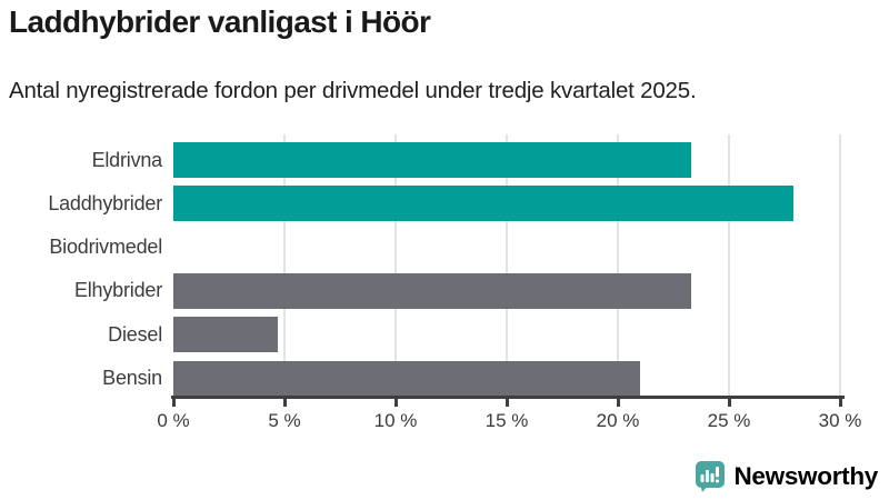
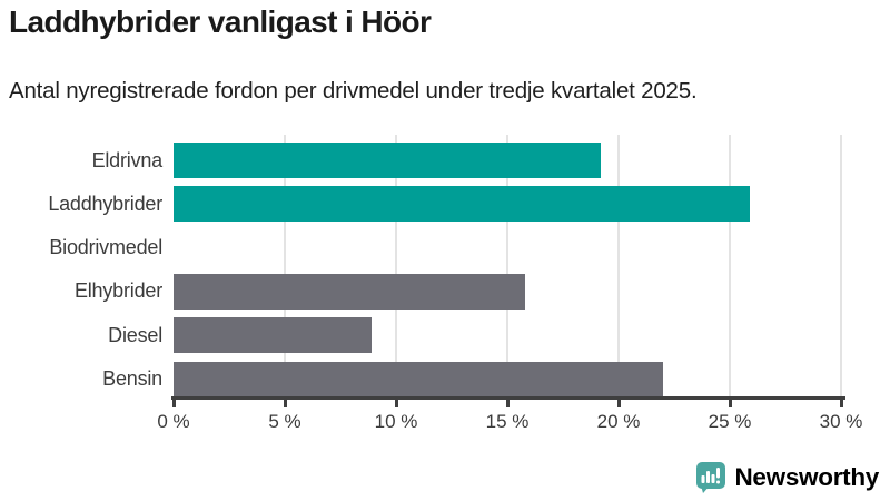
Eldrivna: 23.3% -> 19.2%
Laddhybrider: 27.9% -> 25.9%
Elhybrider: 23.3% -> 15.8%
Diesel: 4.7% -> 8.9%
Bensin: 21.0% -> 22.0%
